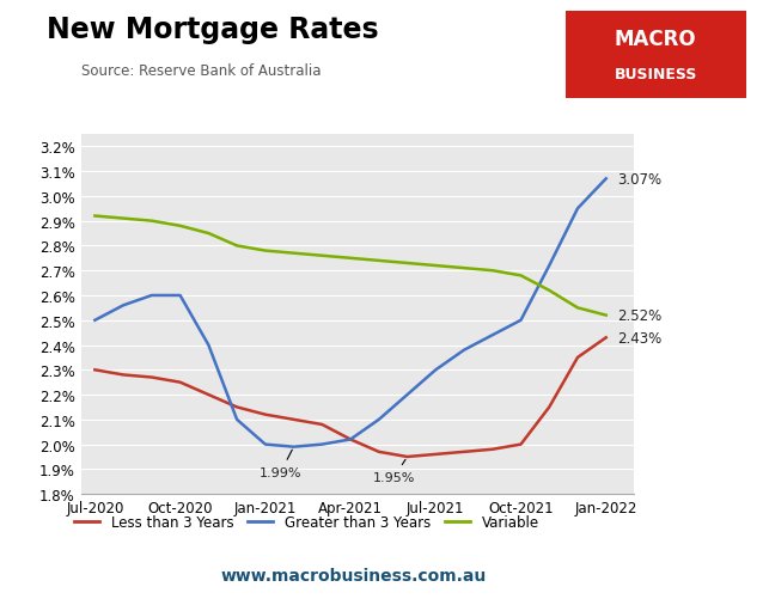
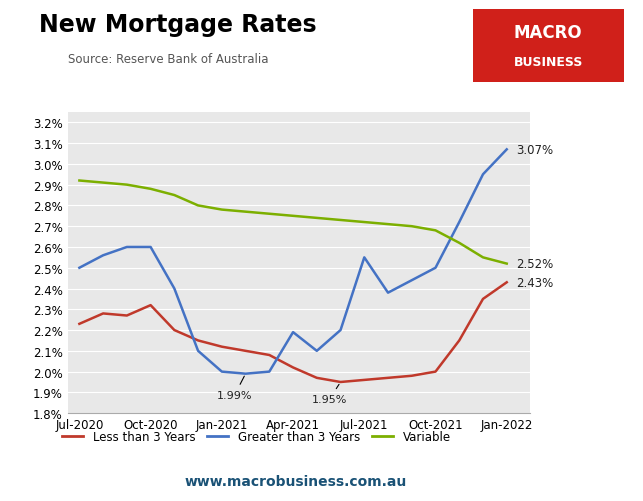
Less than 3 Years/Jul-2020: 2.30% -> 2.23%
Less than 3 Years/Oct-2020: 2.25% -> 2.32%
Greater than 3 Years/Apr-2021: 2.02% -> 2.19%
Greater than 3 Years/Jul-2021: 2.30% -> 2.55%
